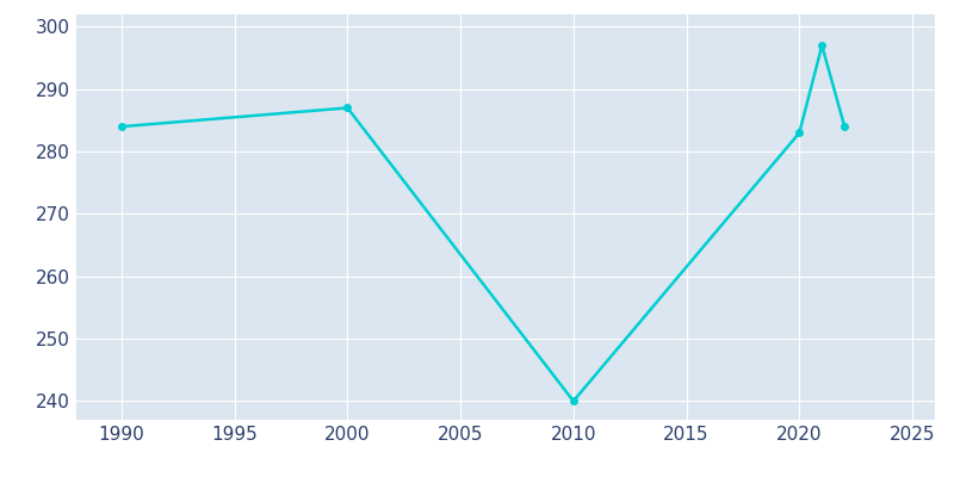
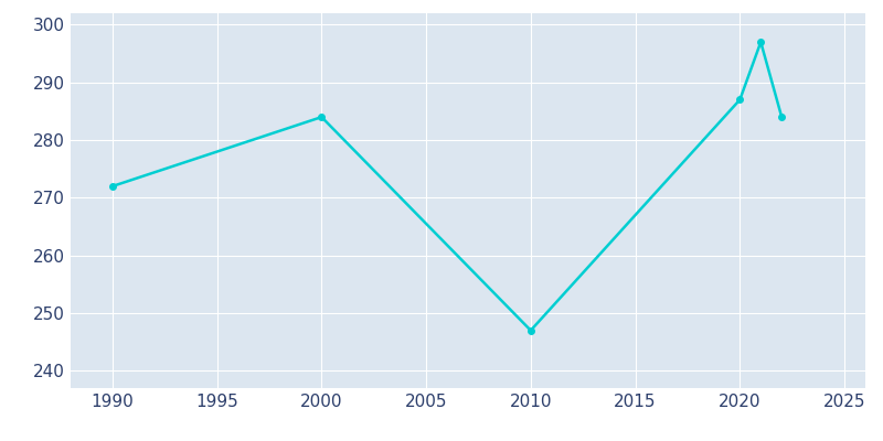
1990: 284 -> 272
2000: 287 -> 284
2010: 240 -> 247
2020: 283 -> 287
